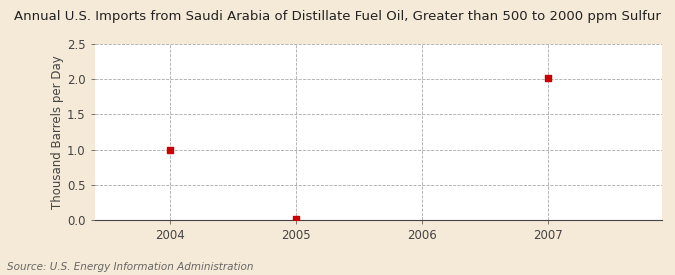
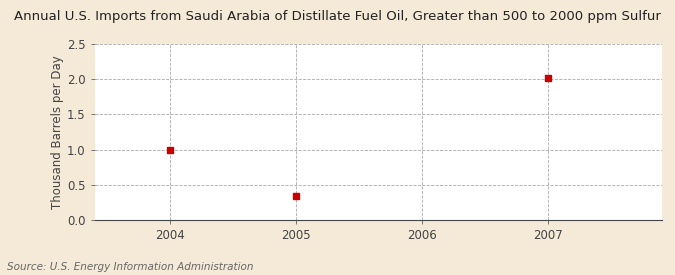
2005: 0.01 -> 0.34
